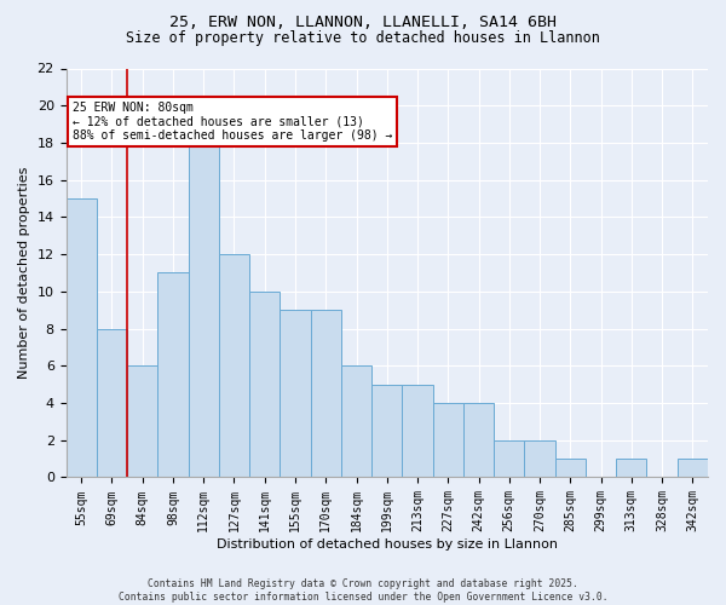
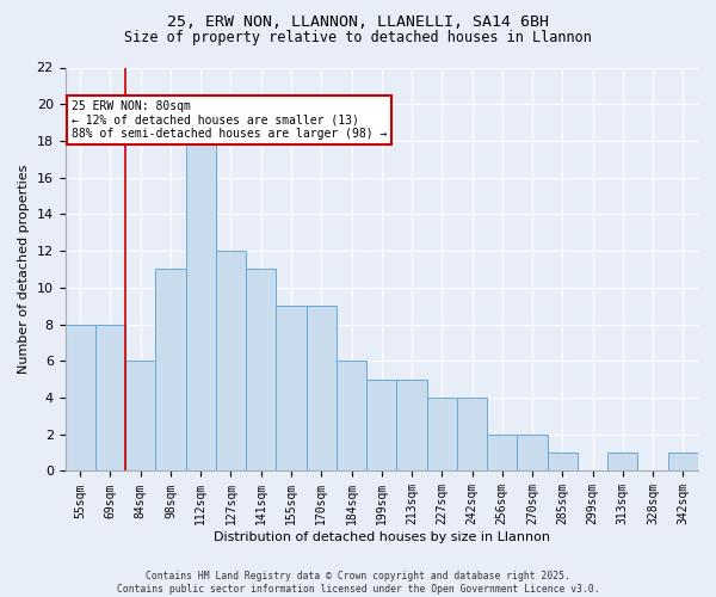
55sqm: 15 -> 8
141sqm: 10 -> 11
